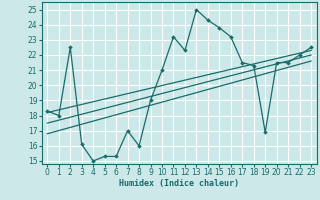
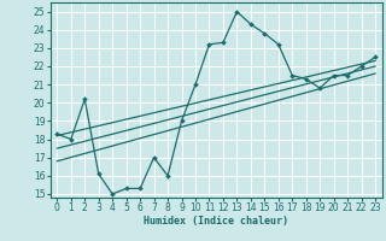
2: 22.5 -> 20.2
12: 22.3 -> 23.3
19: 16.9 -> 20.8
